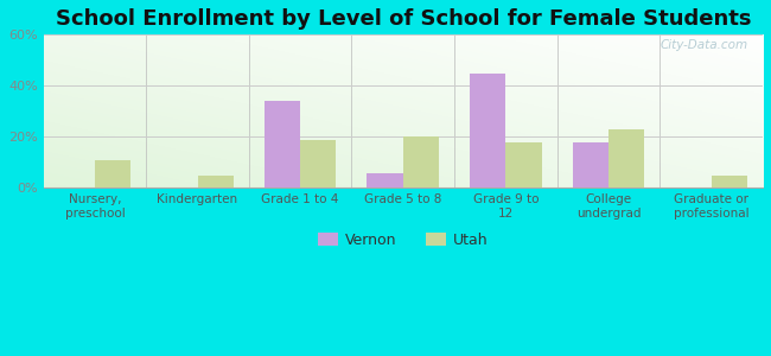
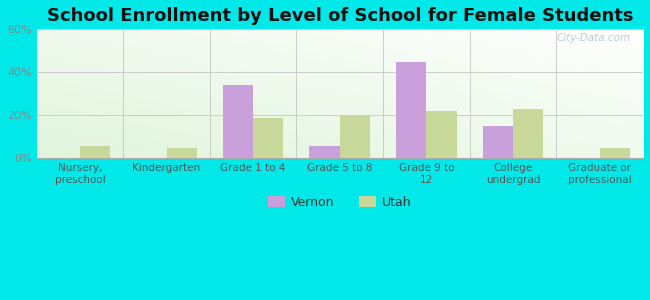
Utah/Nursery, preschool: 11% -> 6%
Utah/Grade 9 to 12: 18% -> 22%
Vernon/College undergrad: 18% -> 15%
